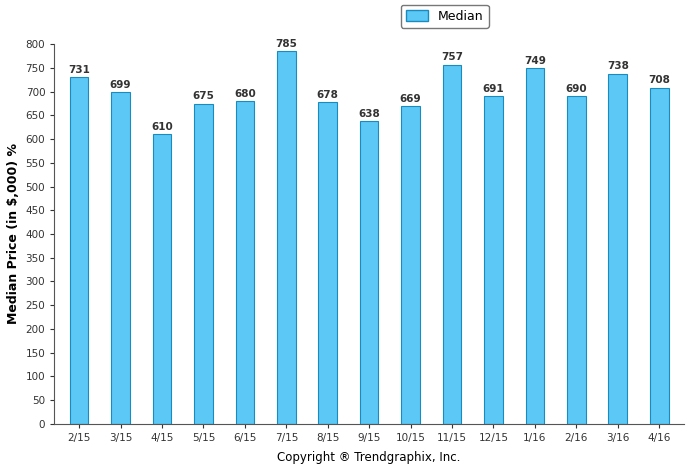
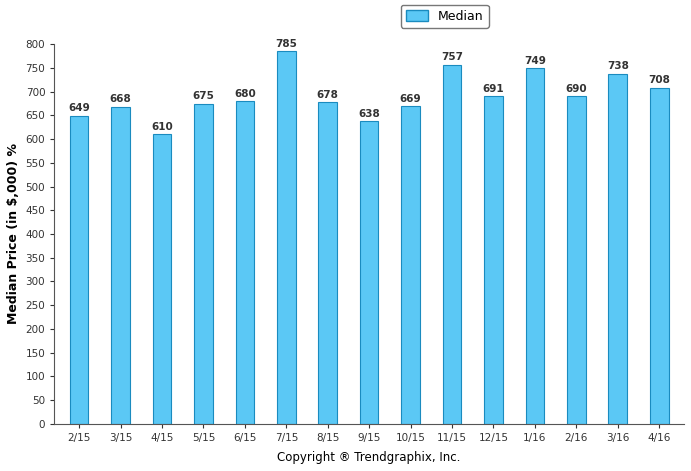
2/15: 731 -> 649
3/15: 699 -> 668
